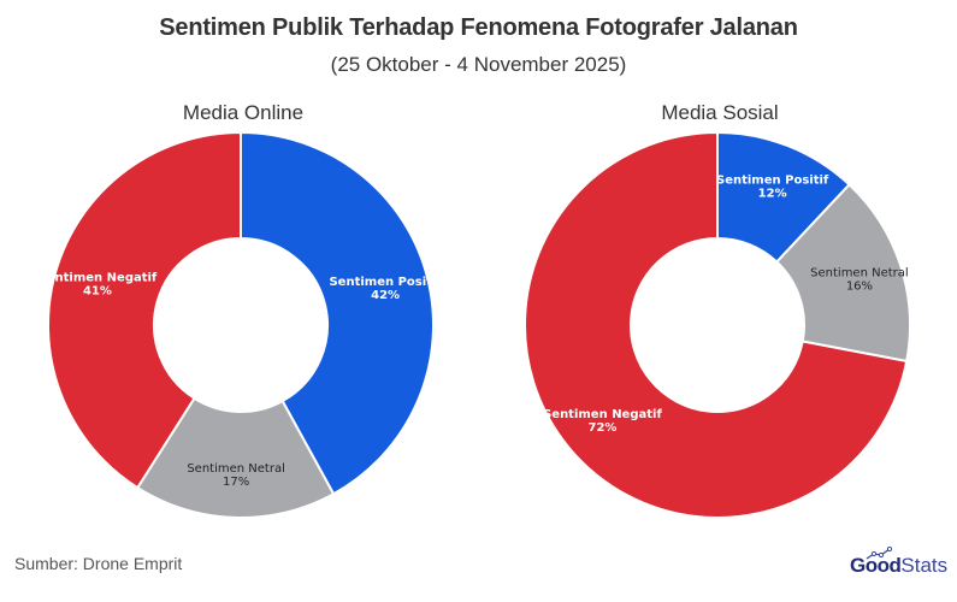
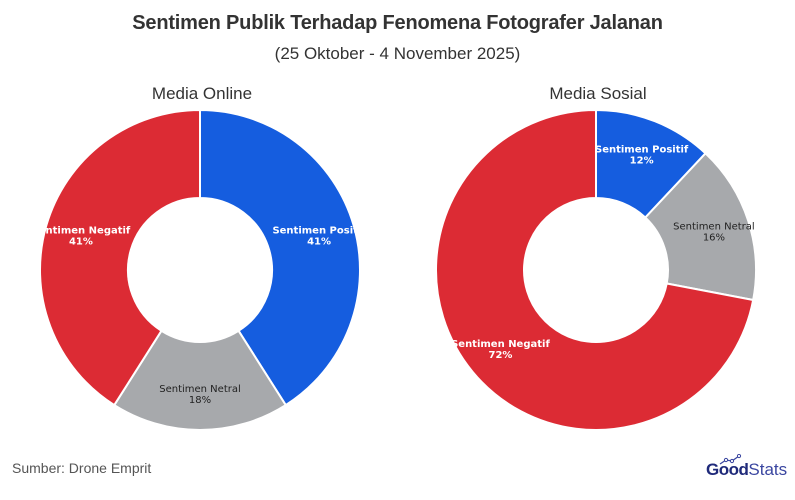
Media Online/Sentimen Positif: 42% -> 41%
Media Online/Sentimen Netral: 17% -> 18%
